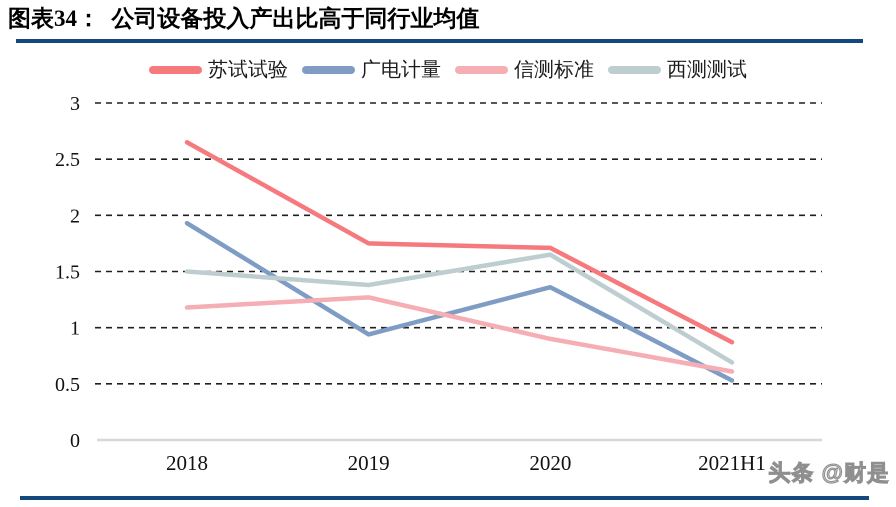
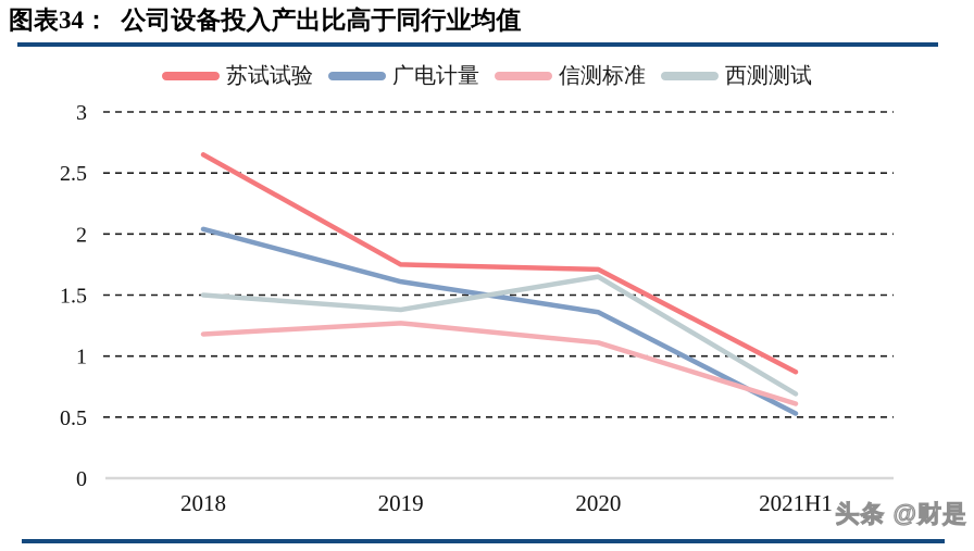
广电计量/2018: 1.93 -> 2.04
广电计量/2019: 0.94 -> 1.61
信测标准/2020: 0.90 -> 1.11
